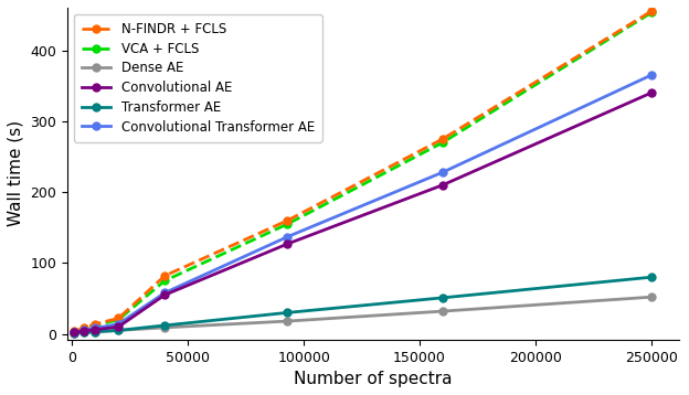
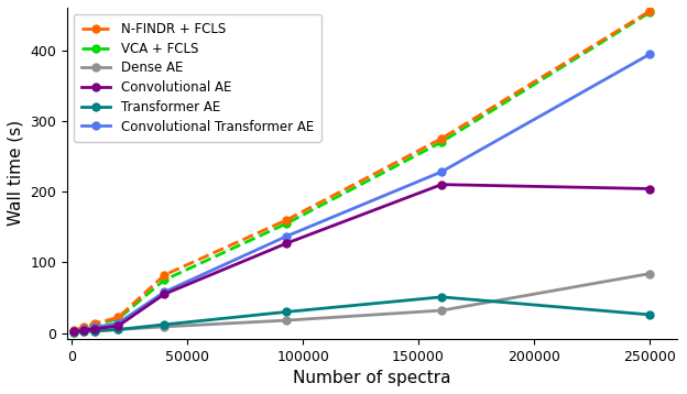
Dense AE/250000: 52 -> 84
Convolutional AE/250000: 340 -> 204
Transformer AE/250000: 80 -> 26
Convolutional Transformer AE/250000: 365 -> 394
